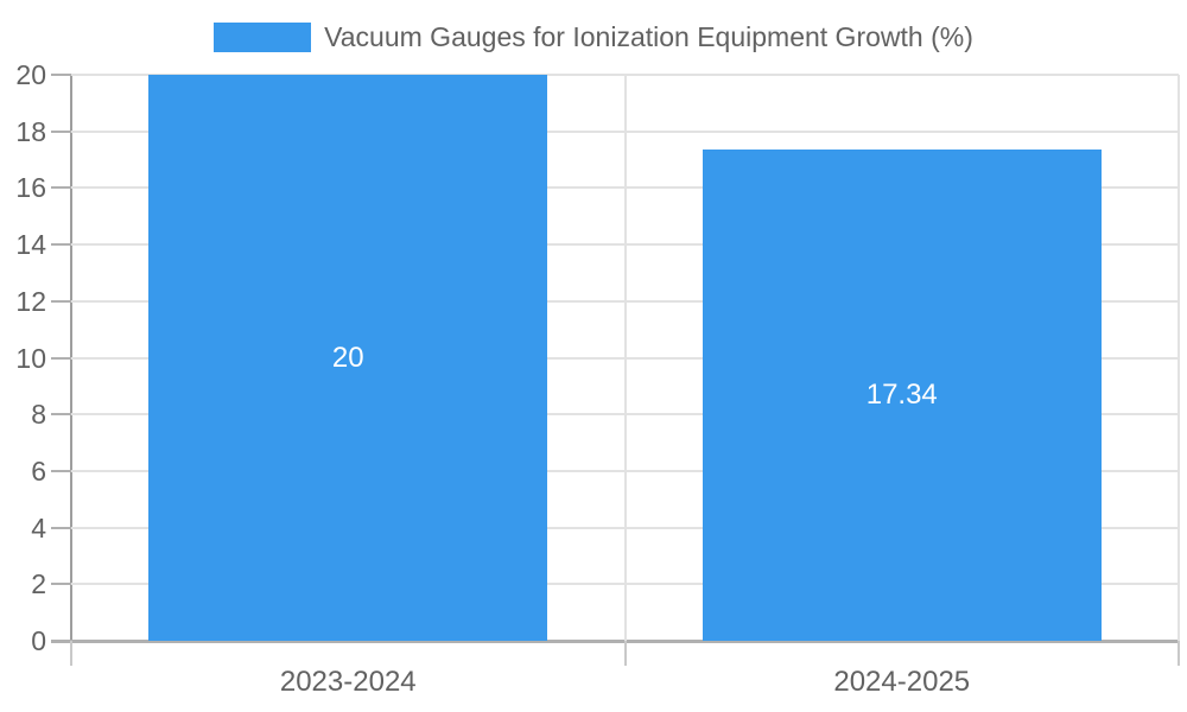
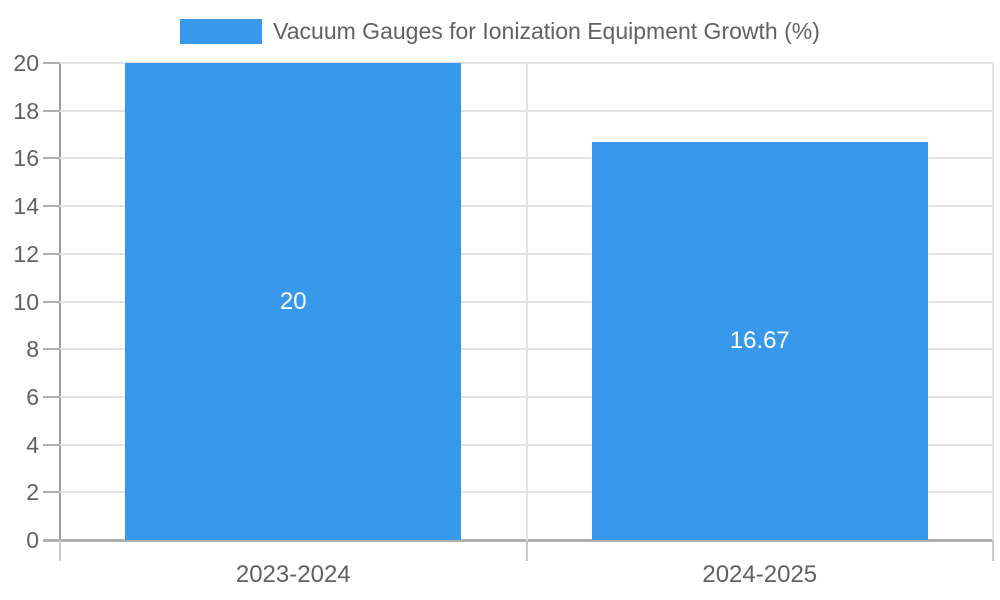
2024-2025: 17.34 -> 16.67
